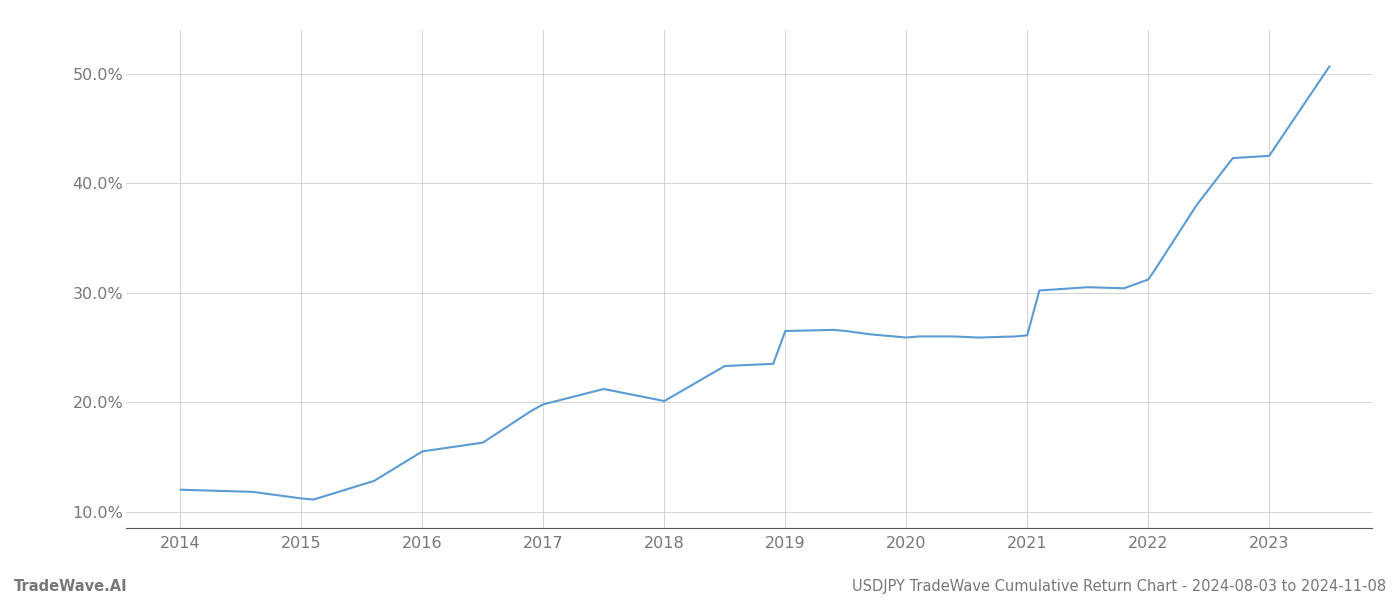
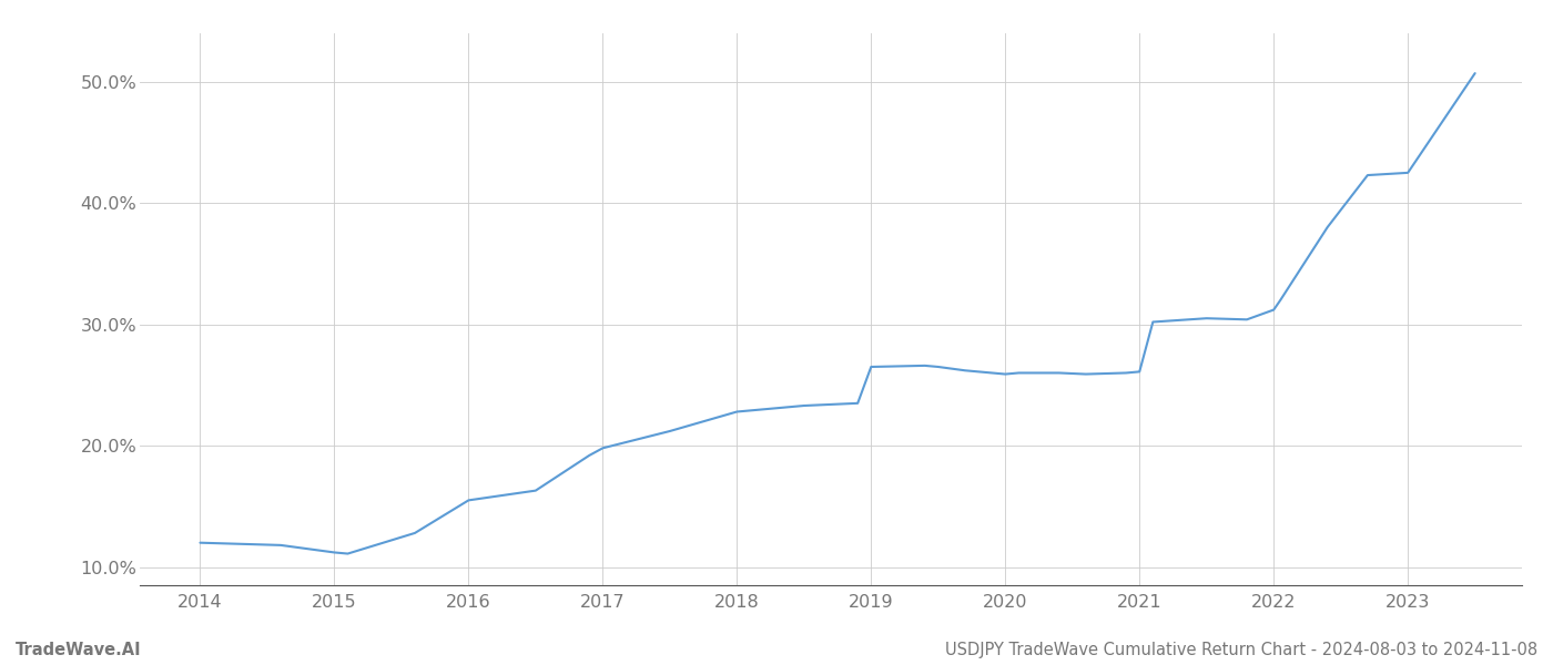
2018: 20.1% -> 22.8%
